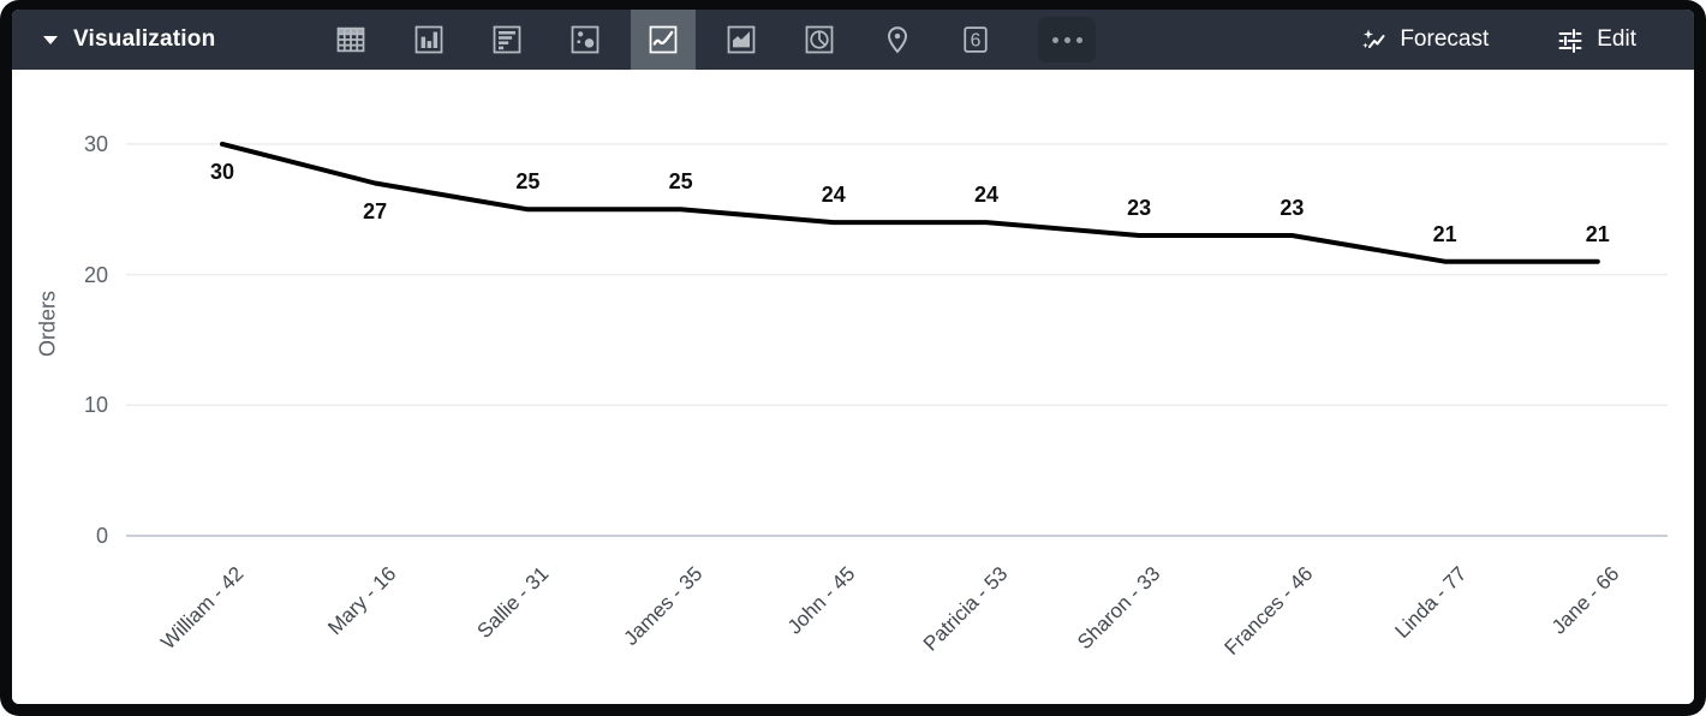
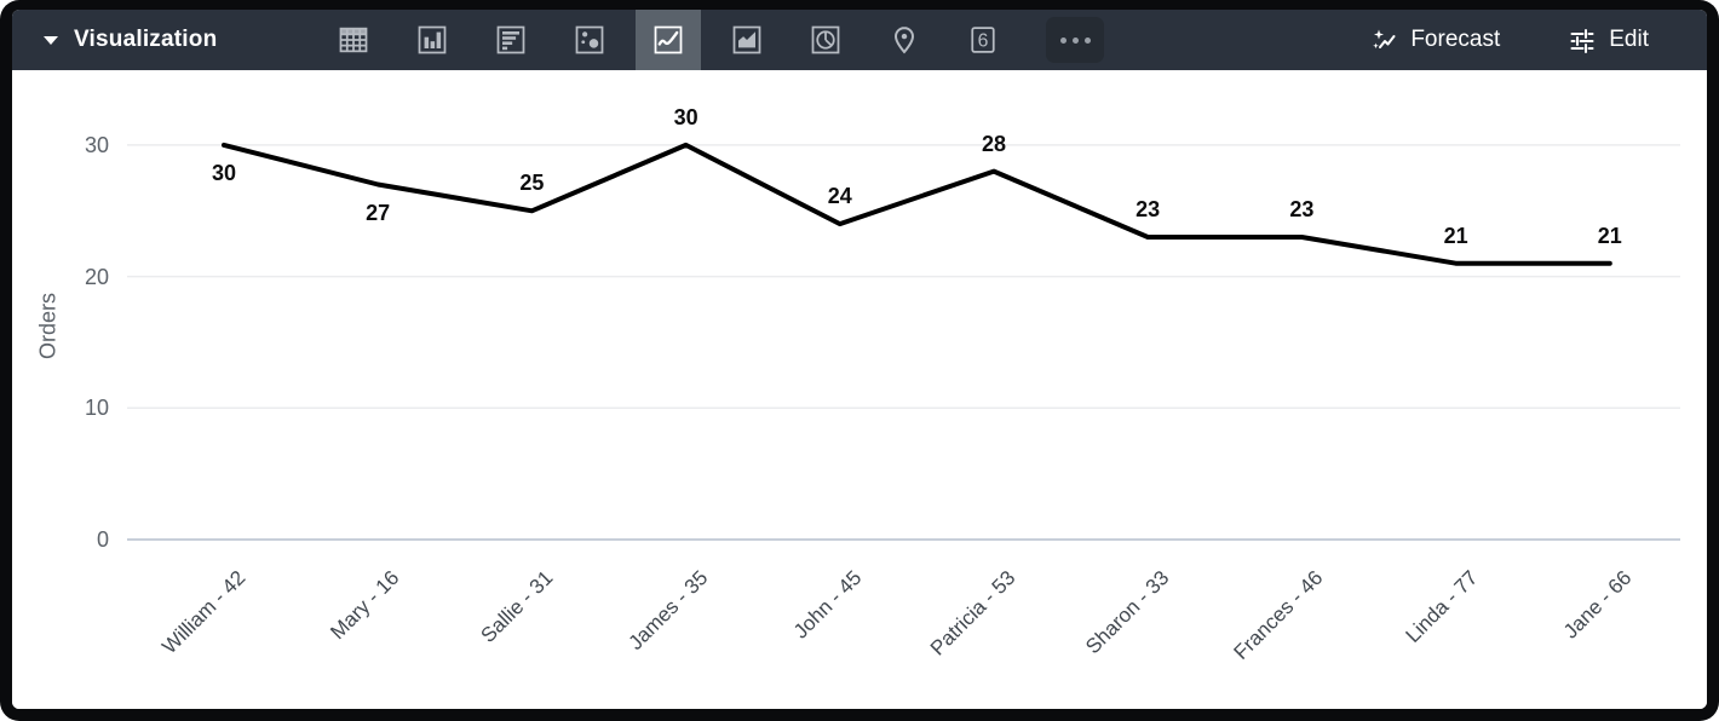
James - 35: 25 -> 30
Patricia - 53: 24 -> 28
